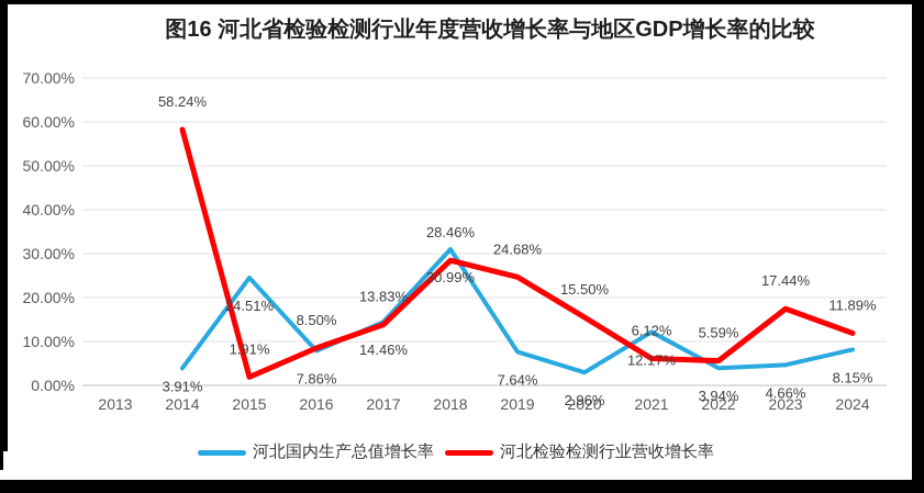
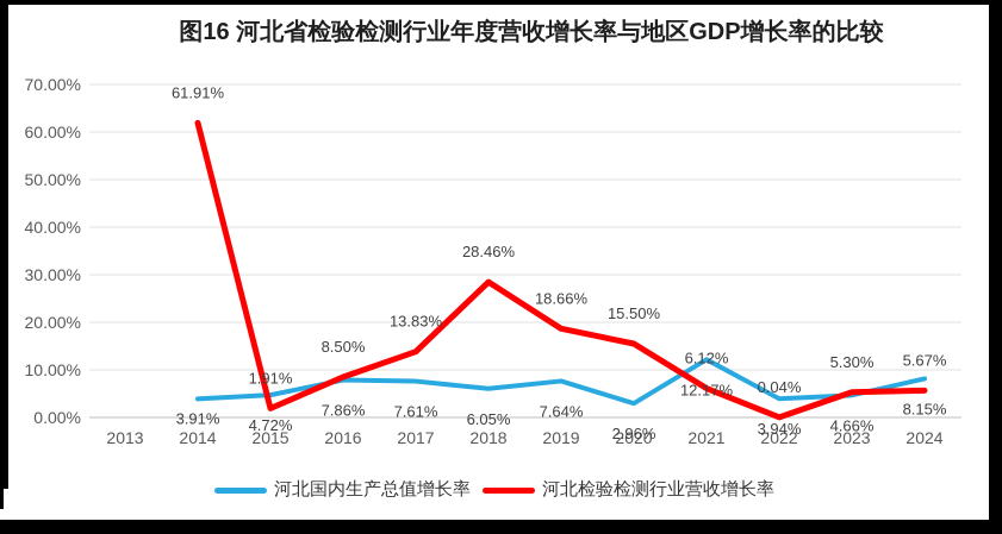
河北检验检测行业营收增长率/2014: 58.24% -> 61.91%
河北国内生产总值增长率/2015: 24.51% -> 4.72%
河北国内生产总值增长率/2017: 14.46% -> 7.61%
河北国内生产总值增长率/2018: 30.99% -> 6.05%
河北检验检测行业营收增长率/2019: 24.68% -> 18.66%
河北检验检测行业营收增长率/2022: 5.59% -> 0.04%
河北检验检测行业营收增长率/2023: 17.44% -> 5.30%
河北检验检测行业营收增长率/2024: 11.89% -> 5.67%
